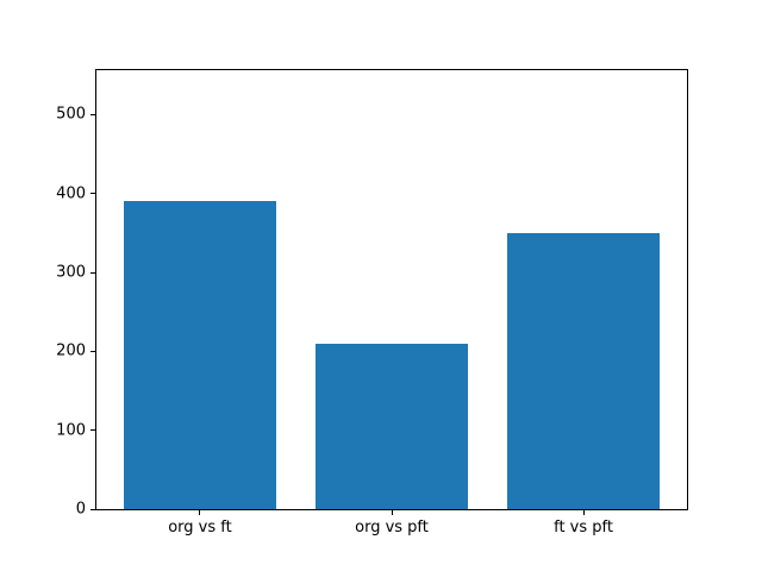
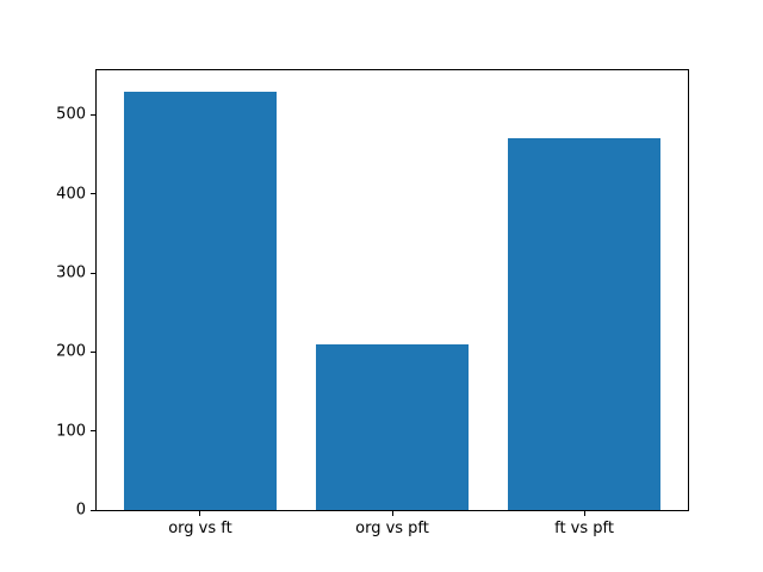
org vs ft: 390 -> 530
ft vs pft: 350 -> 470
